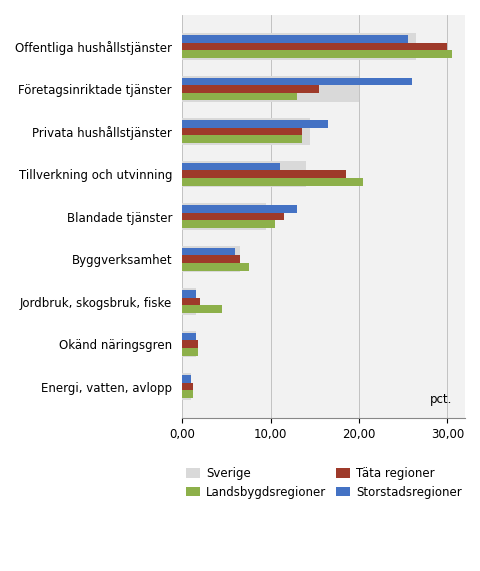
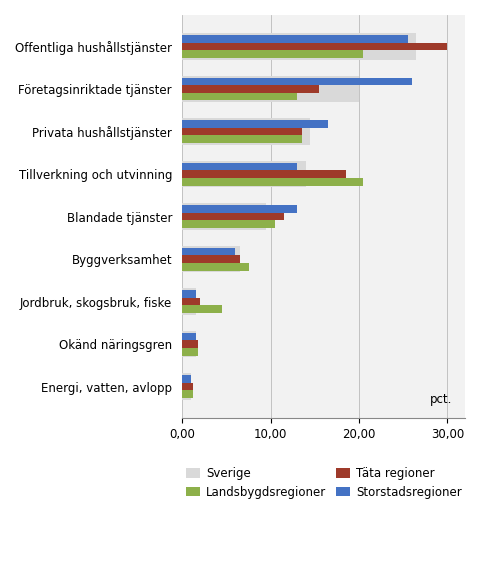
Landsbygdsregioner/Offentliga hushållstjänster: 30,5 -> 20,4
Storstadsregioner/Tillverkning och utvinning: 11,0 -> 13,0
